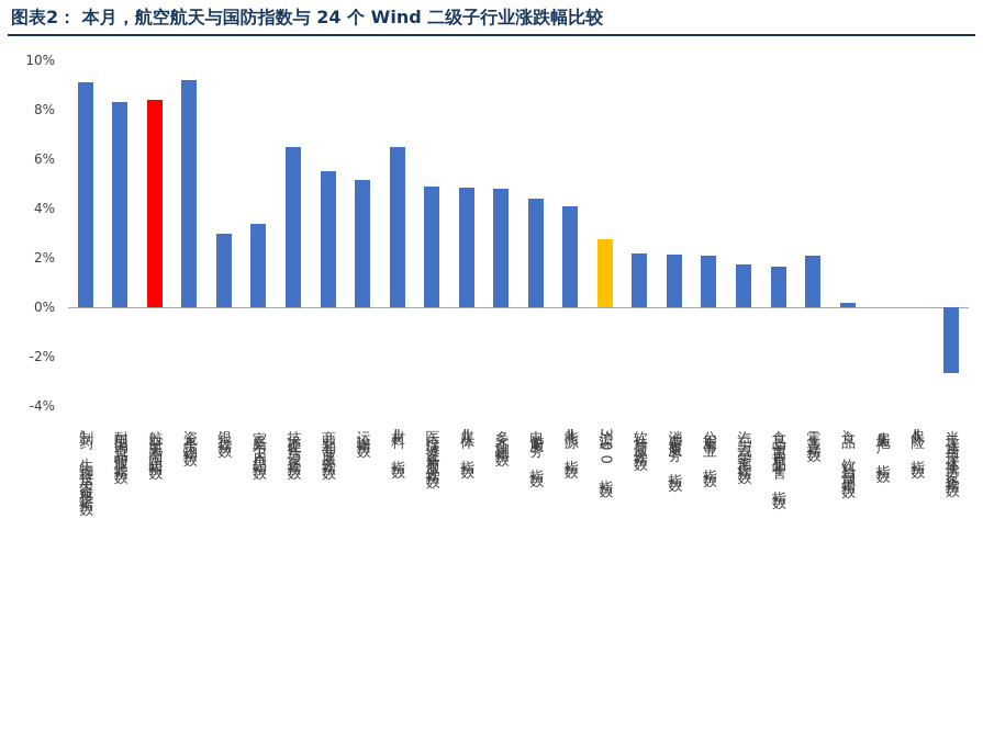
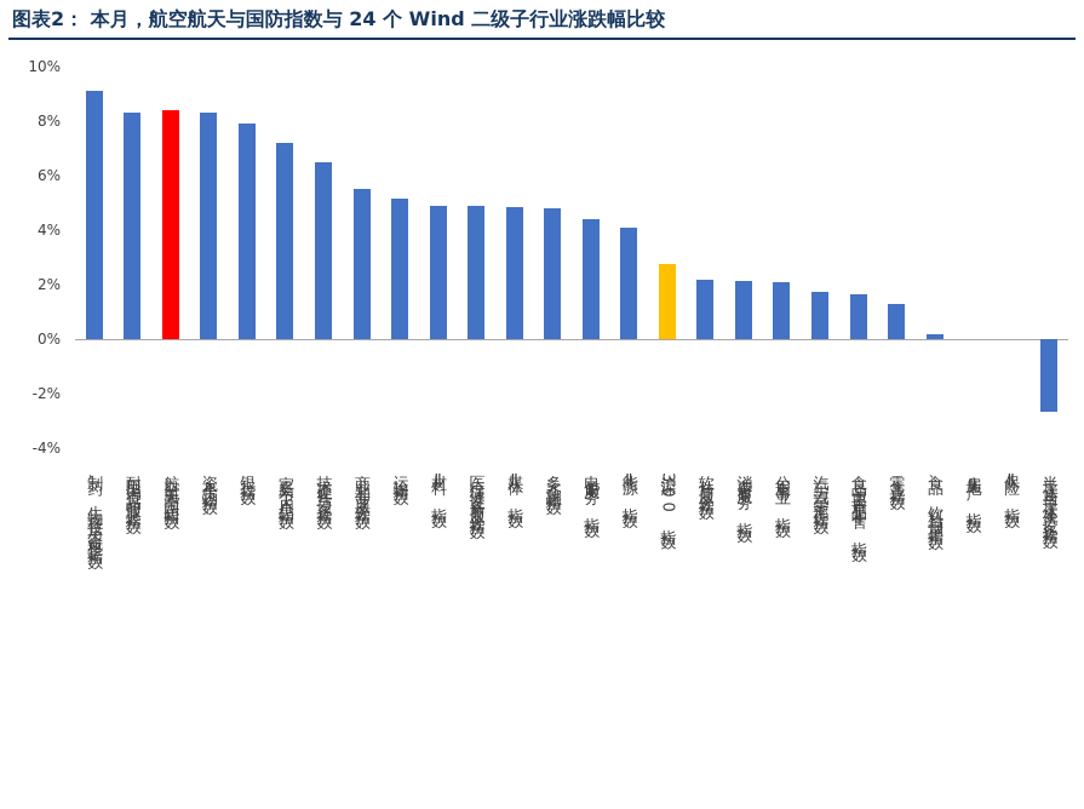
资本货物指数: 9.2% -> 8.3%
银行指数: 3.0% -> 7.9%
家庭与个人用品指数: 3.4% -> 7.2%
材料Ⅱ指数: 6.5% -> 4.9%
零售业指数: 2.1% -> 1.3%
